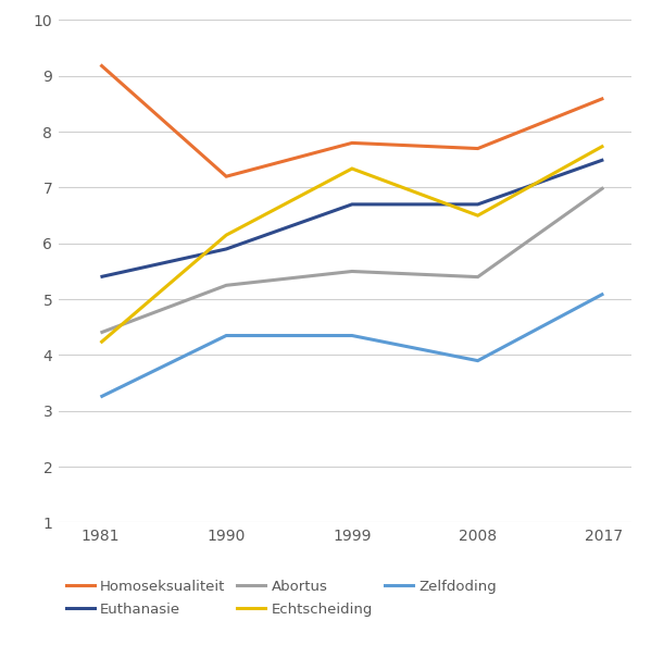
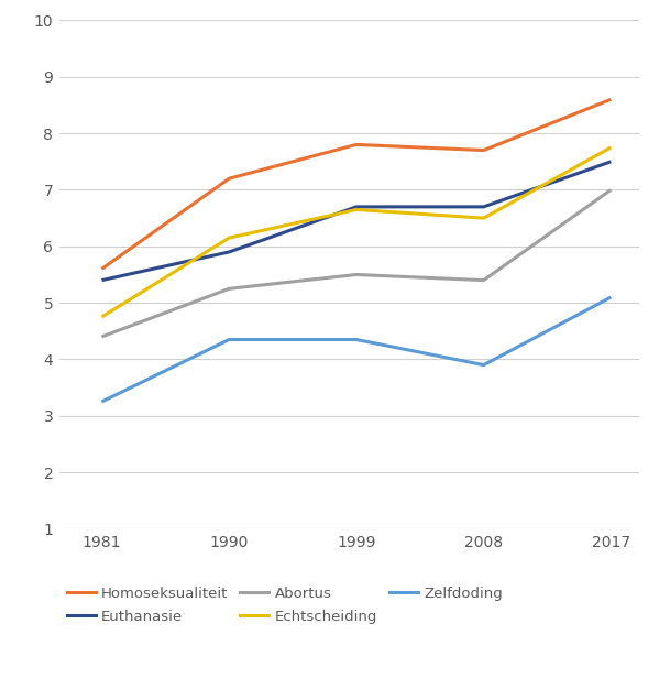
Homoseksualiteit/1981: 9.2 -> 5.6
Echtscheiding/1981: 4.22 -> 4.75
Echtscheiding/1999: 7.34 -> 6.65
